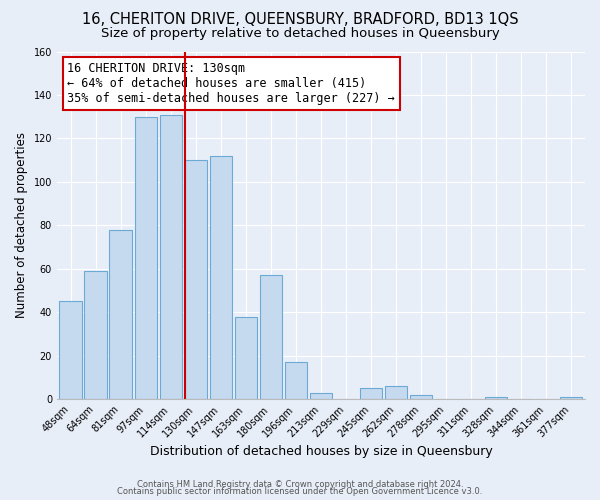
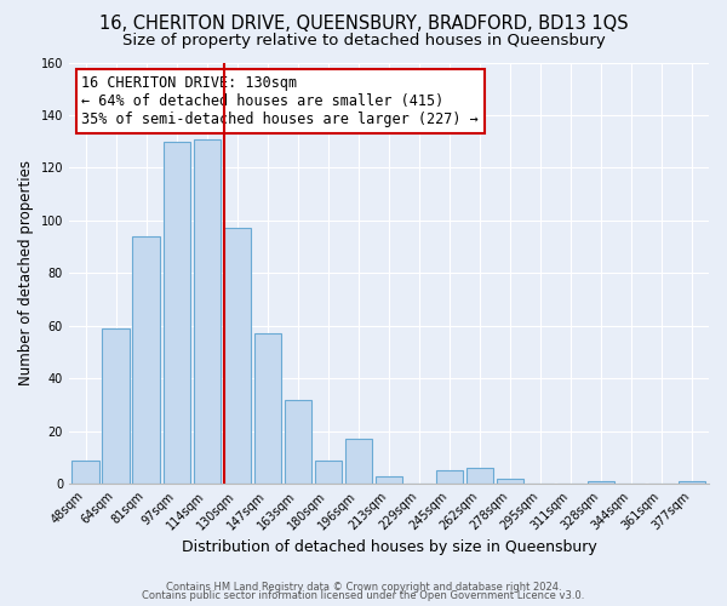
48sqm: 45 -> 9
81sqm: 78 -> 94
130sqm: 110 -> 97
147sqm: 112 -> 57
163sqm: 38 -> 32
180sqm: 57 -> 9
